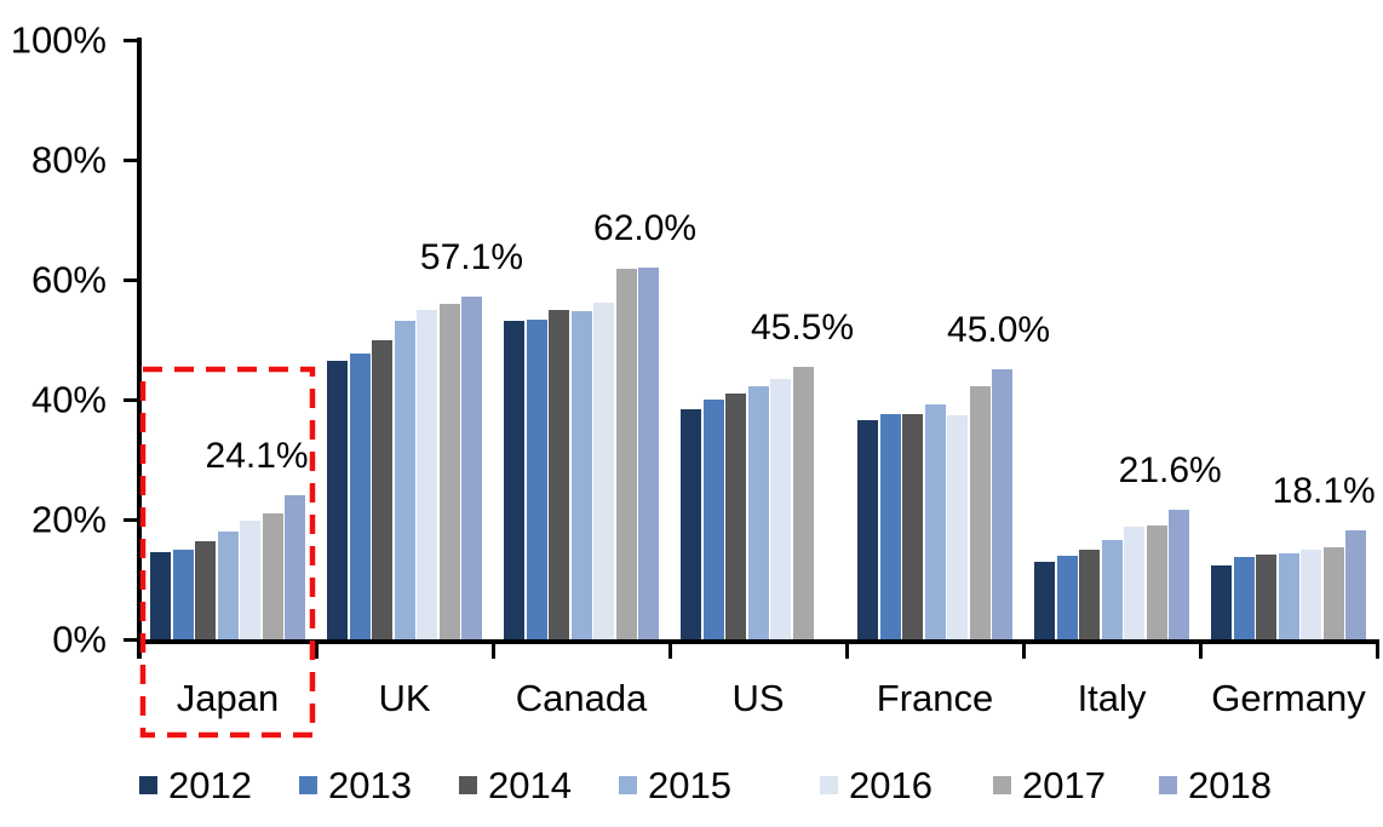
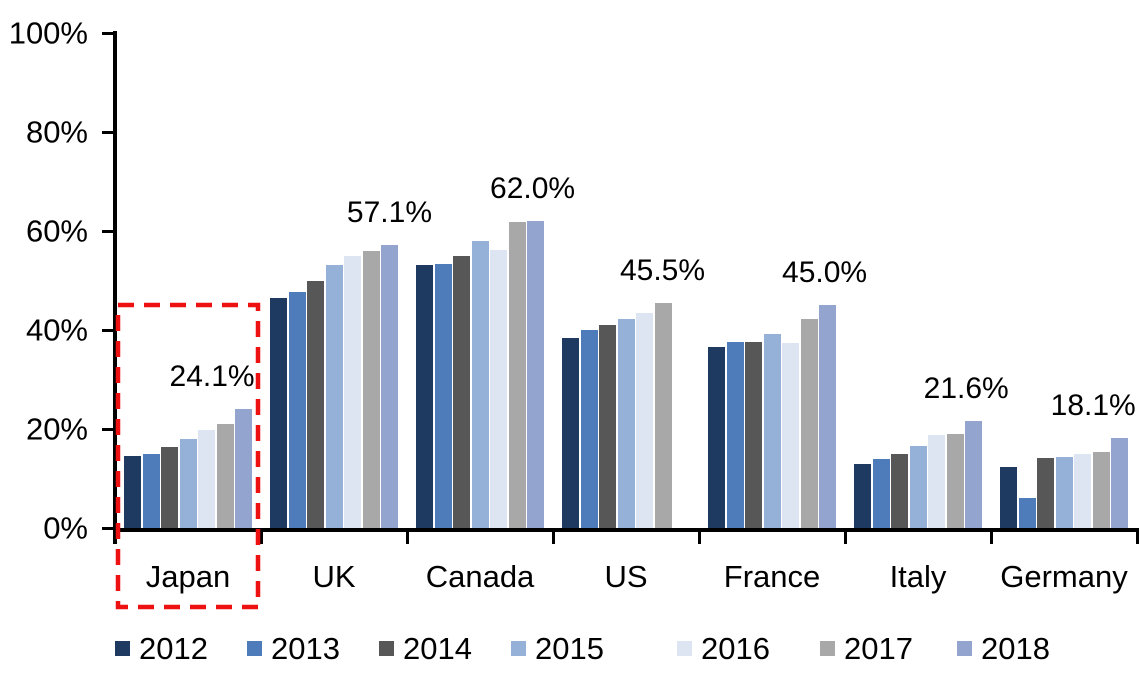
2015/Canada: 55% -> 58%
2013/Germany: 14% -> 6%
